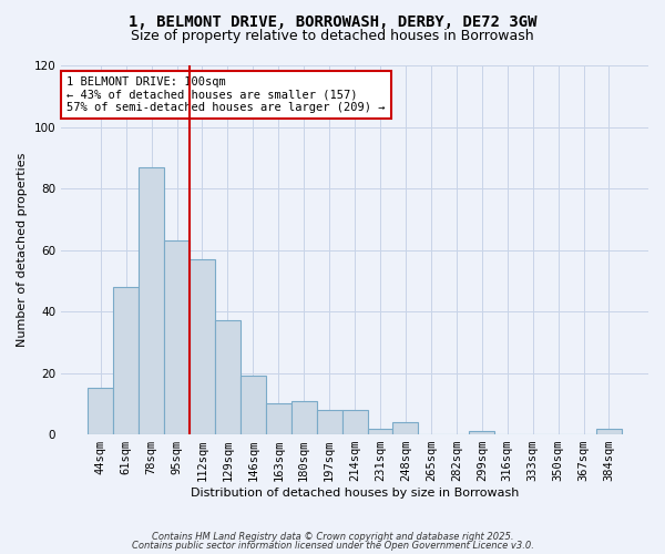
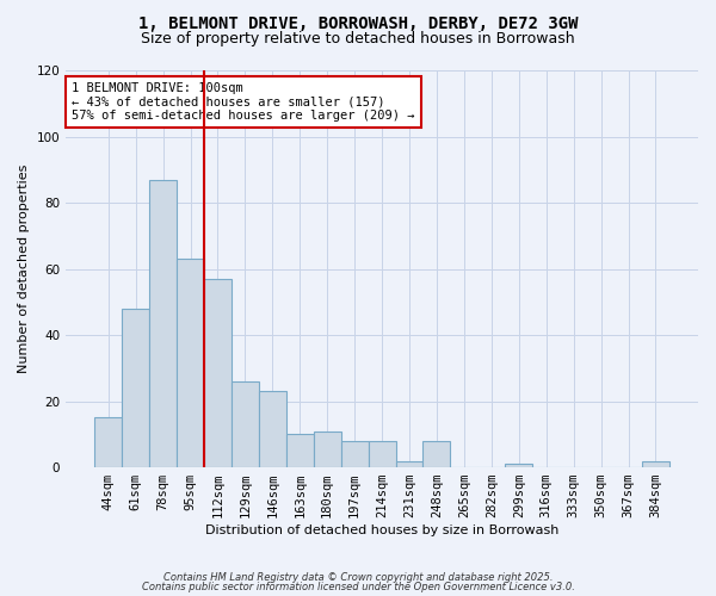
129sqm: 37 -> 26
146sqm: 19 -> 23
248sqm: 4 -> 8
